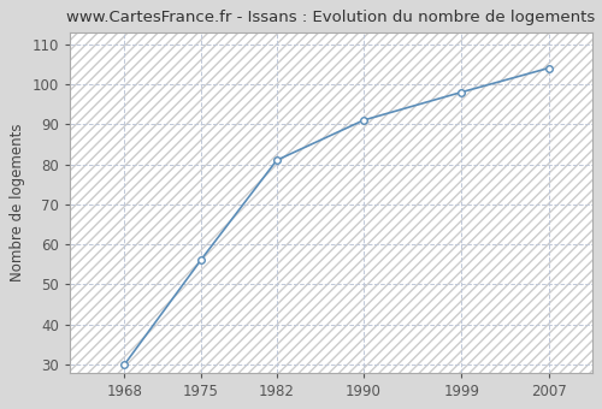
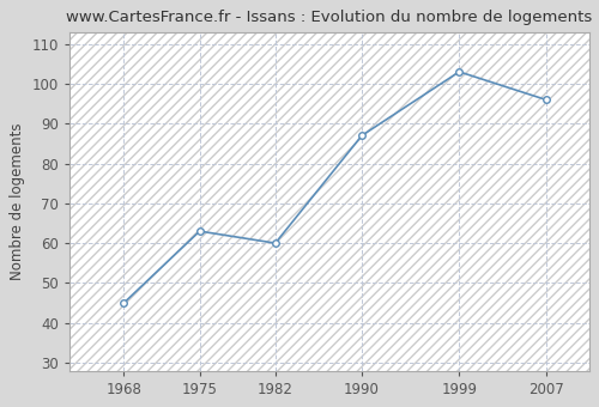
1968: 30 -> 45
1975: 56 -> 63
1982: 81 -> 60
1990: 91 -> 87
1999: 98 -> 103
2007: 104 -> 96
